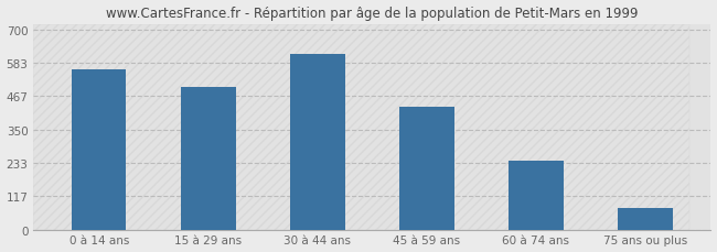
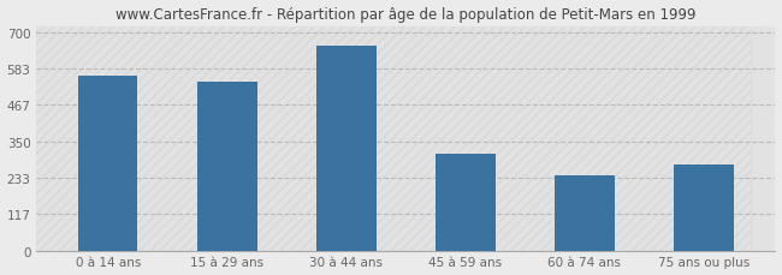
15 à 29 ans: 500 -> 540
30 à 44 ans: 613 -> 655
45 à 59 ans: 430 -> 310
75 ans ou plus: 75 -> 275
